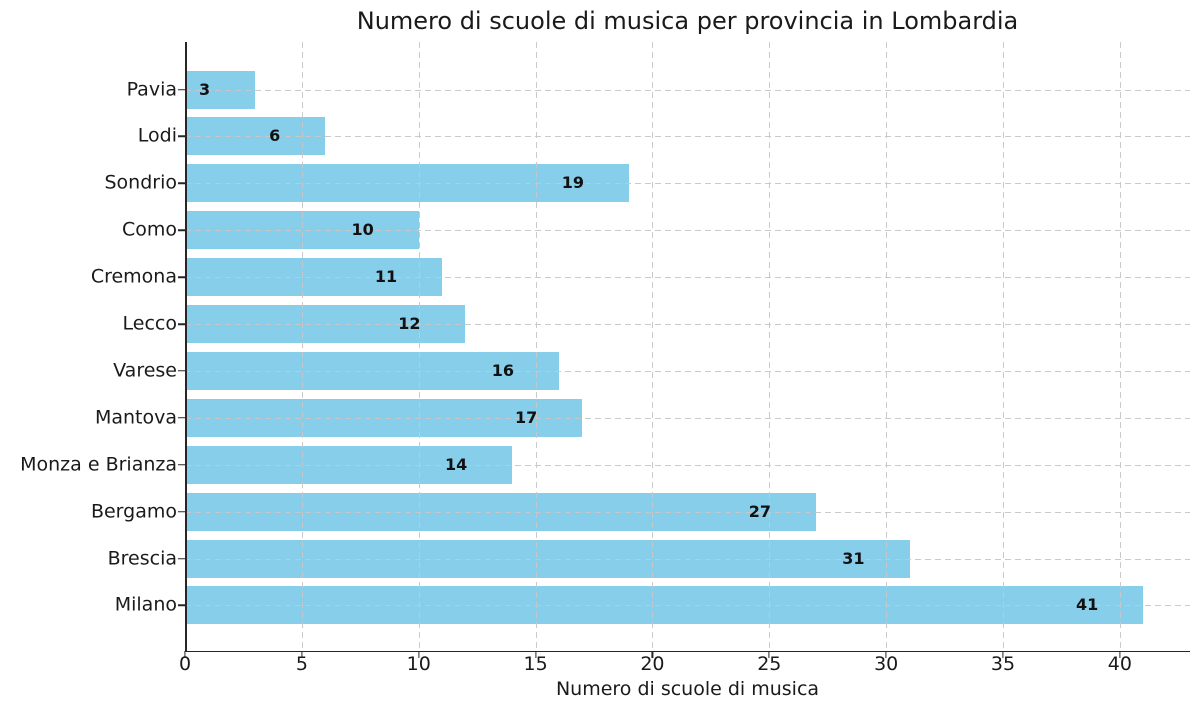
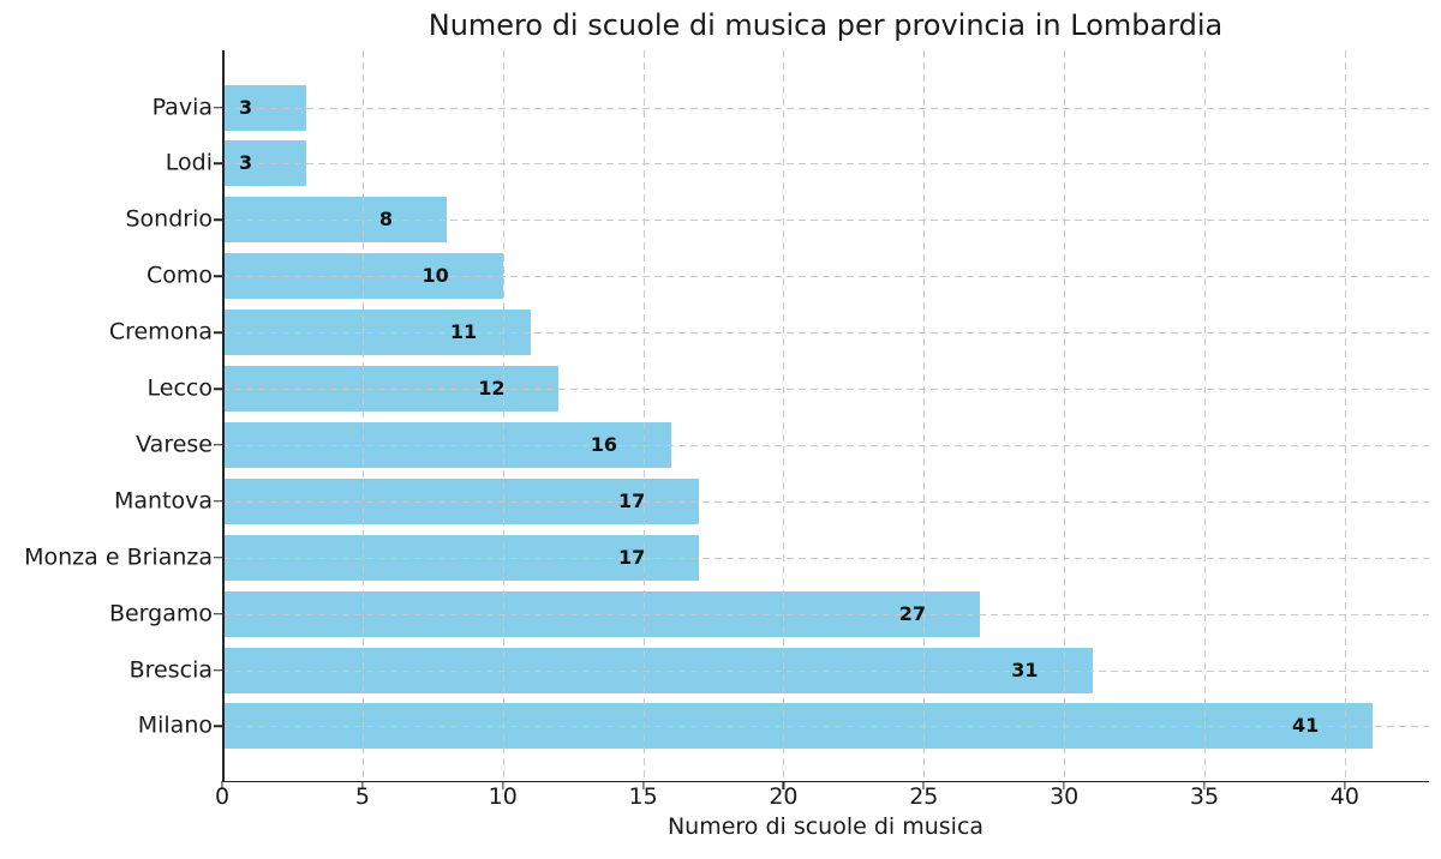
Lodi: 6 -> 3
Sondrio: 19 -> 8
Monza e Brianza: 14 -> 17
